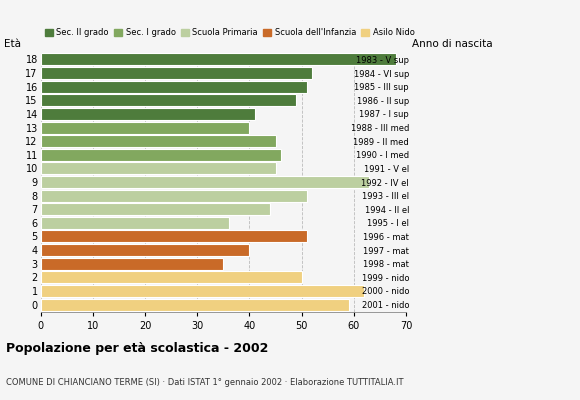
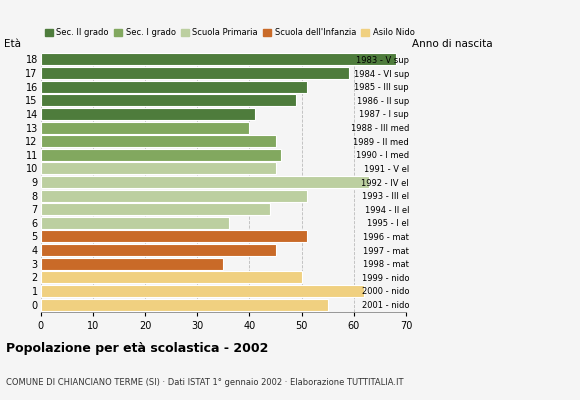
17: 52 -> 59
4: 40 -> 45
0: 59 -> 55
